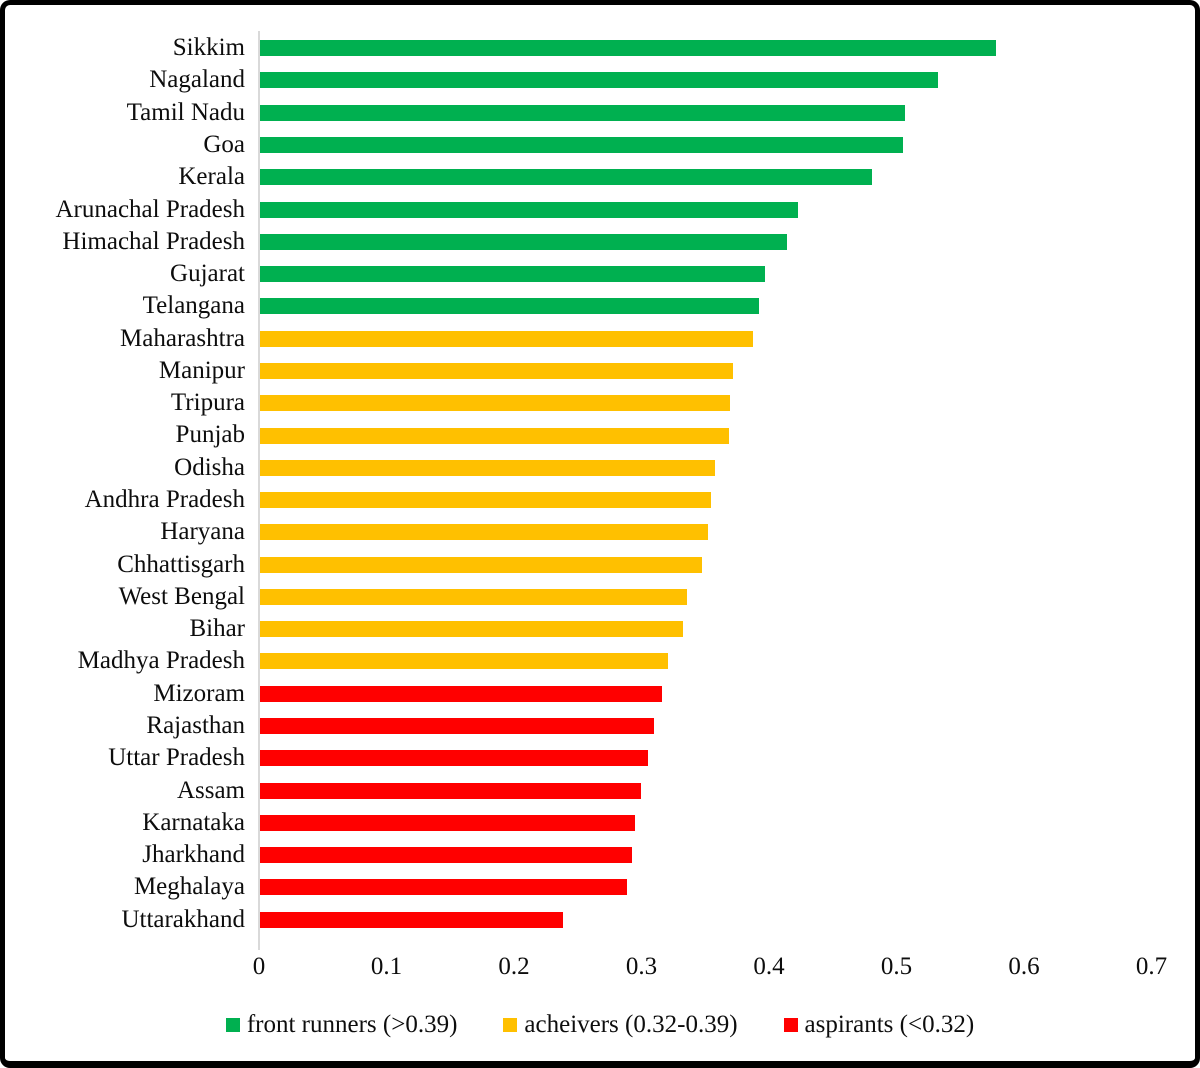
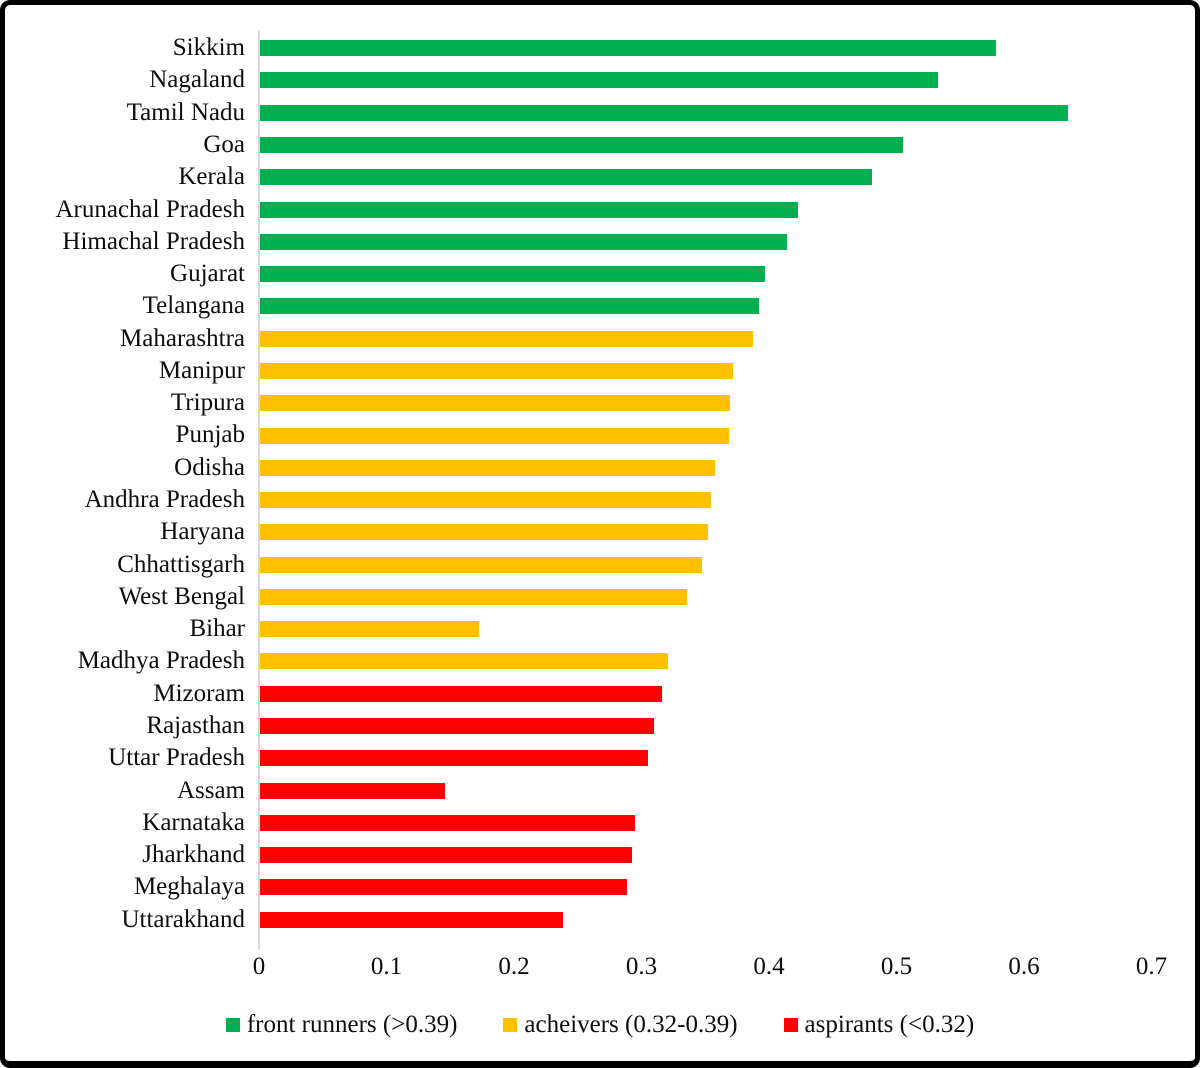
Tamil Nadu: 0.506 -> 0.634
Bihar: 0.332 -> 0.172
Assam: 0.299 -> 0.145
